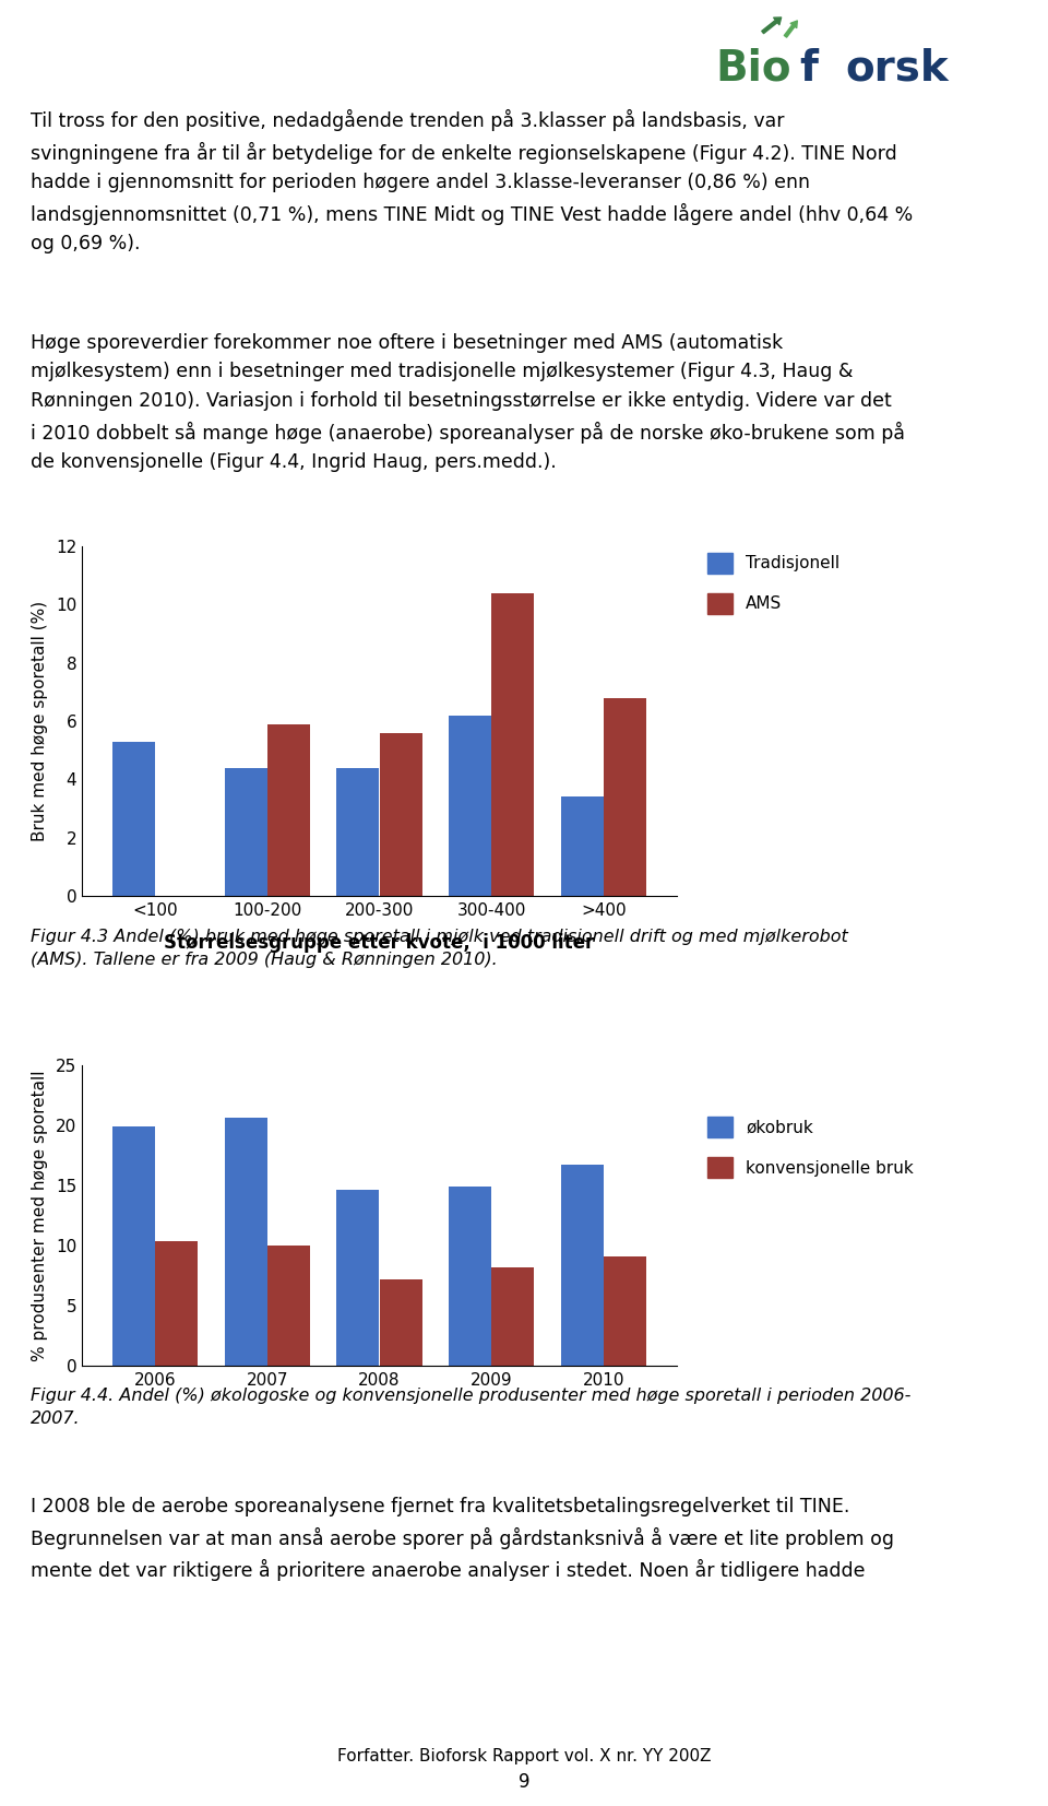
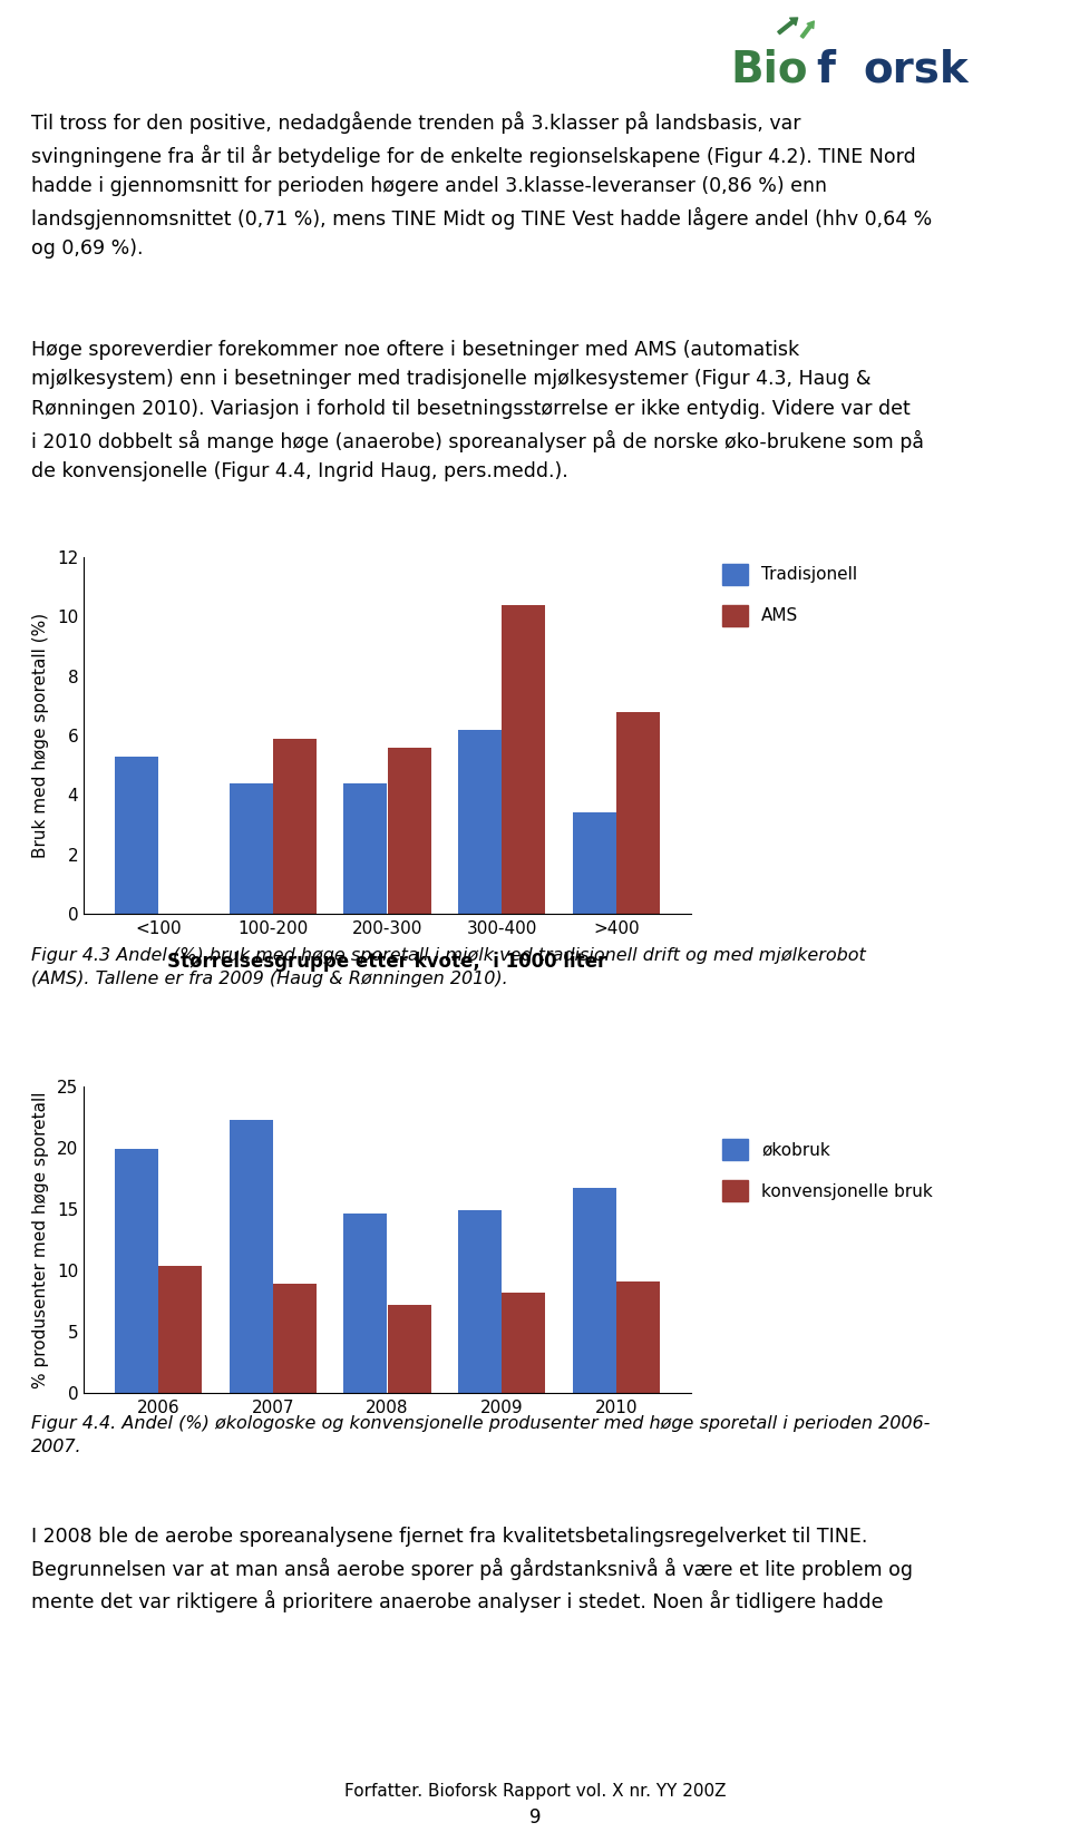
økobruk/2007: 20.6 -> 22.3
konvensjonelle bruk/2007: 10.0 -> 8.9
